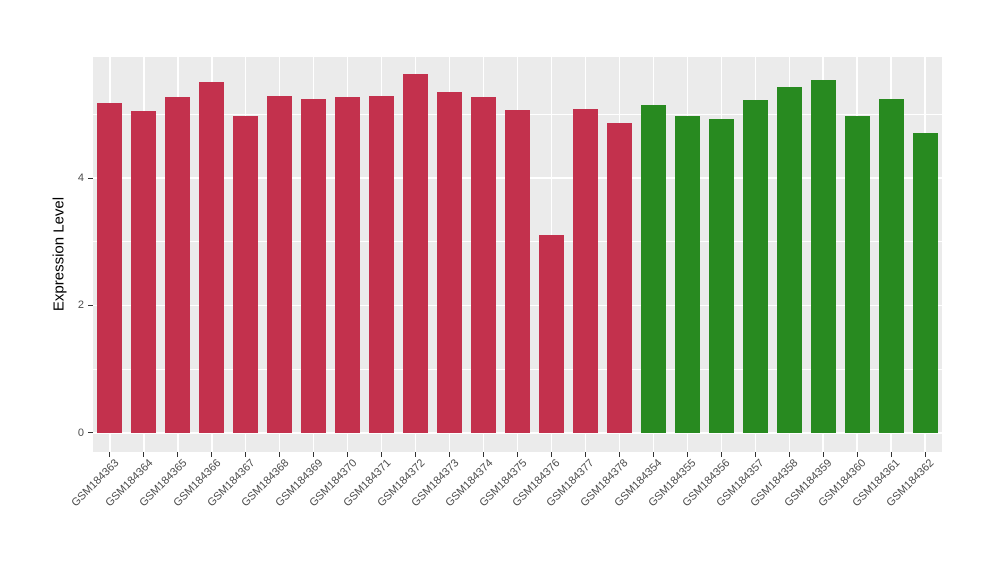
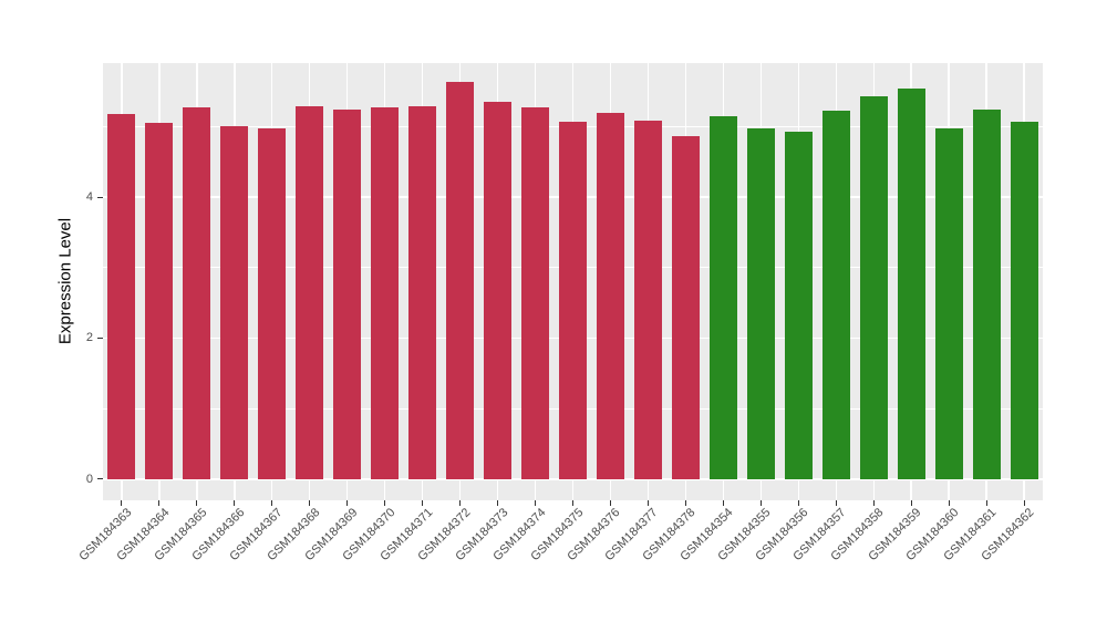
GSM184366: 5.5 -> 5.0
GSM184376: 3.1 -> 5.2
GSM184362: 4.7 -> 5.1
